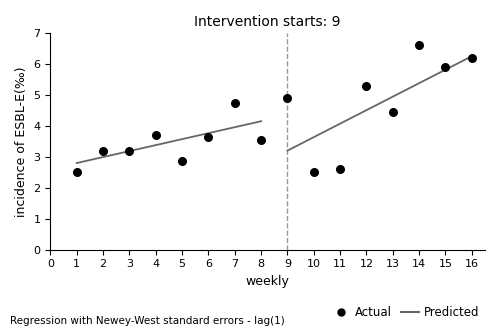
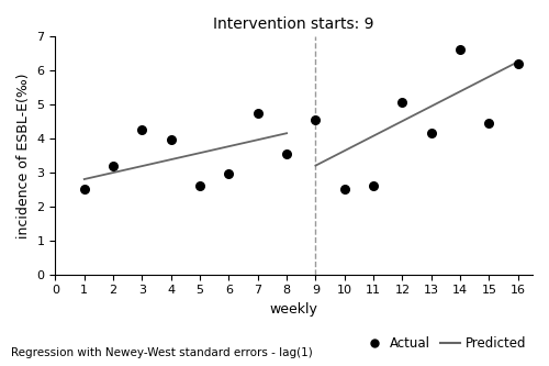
3: 3.20 -> 4.25
4: 3.70 -> 3.95
5: 2.85 -> 2.60
6: 3.65 -> 2.95
9: 4.90 -> 4.55
12: 5.30 -> 5.05
13: 4.45 -> 4.15
15: 5.90 -> 4.45
